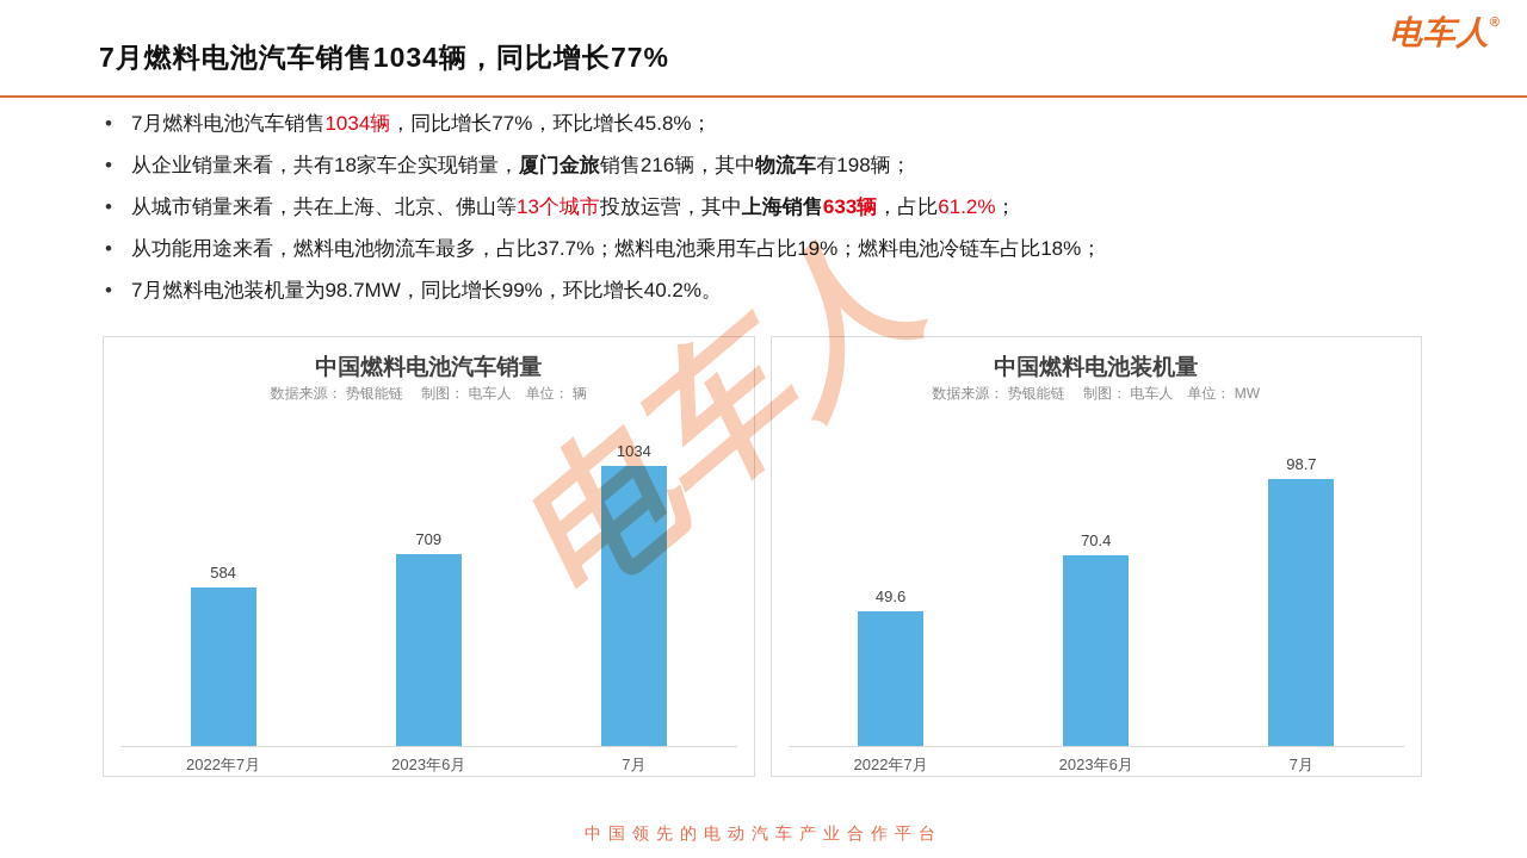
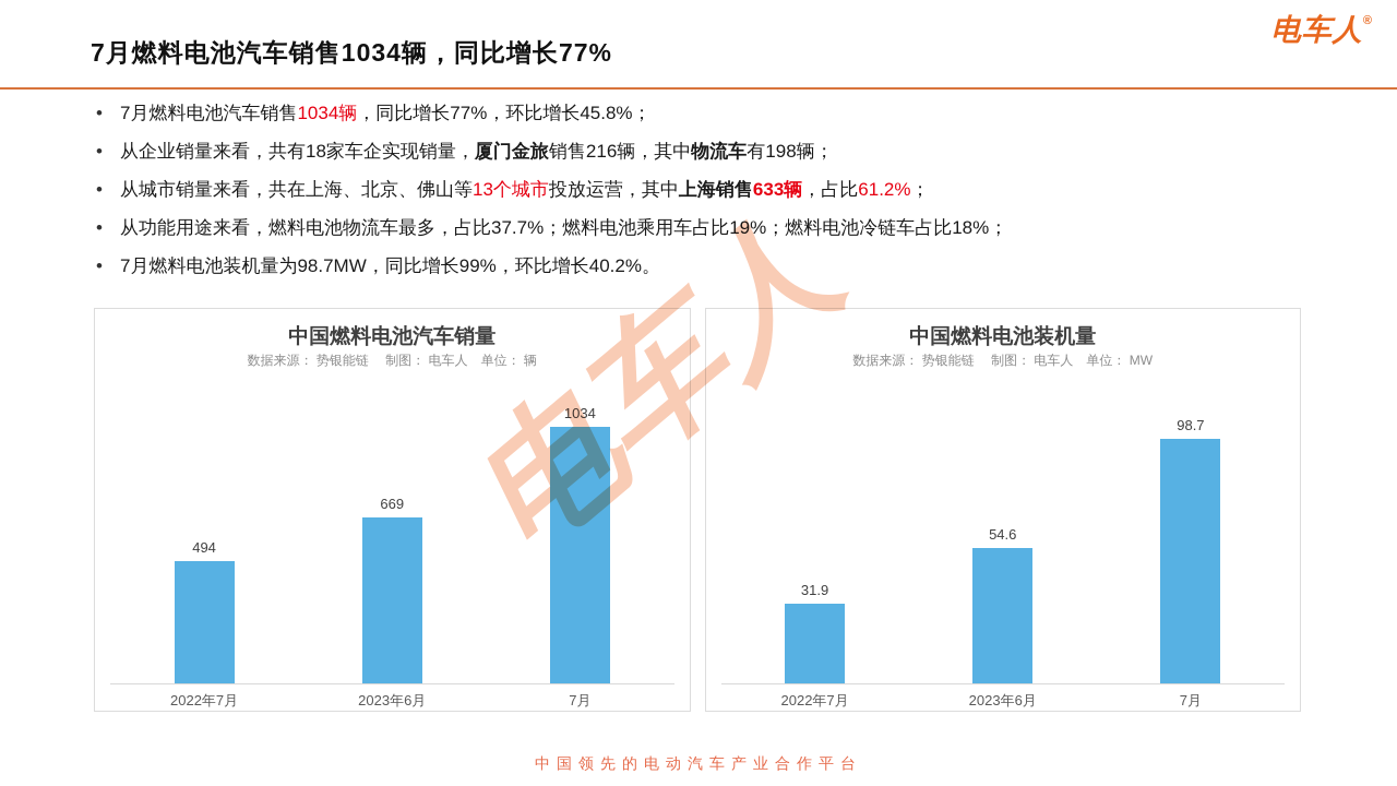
中国燃料电池汽车销量/2022年7月: 584 -> 494
中国燃料电池汽车销量/2023年6月: 709 -> 669
中国燃料电池装机量/2022年7月: 49.6 -> 31.9
中国燃料电池装机量/2023年6月: 70.4 -> 54.6
